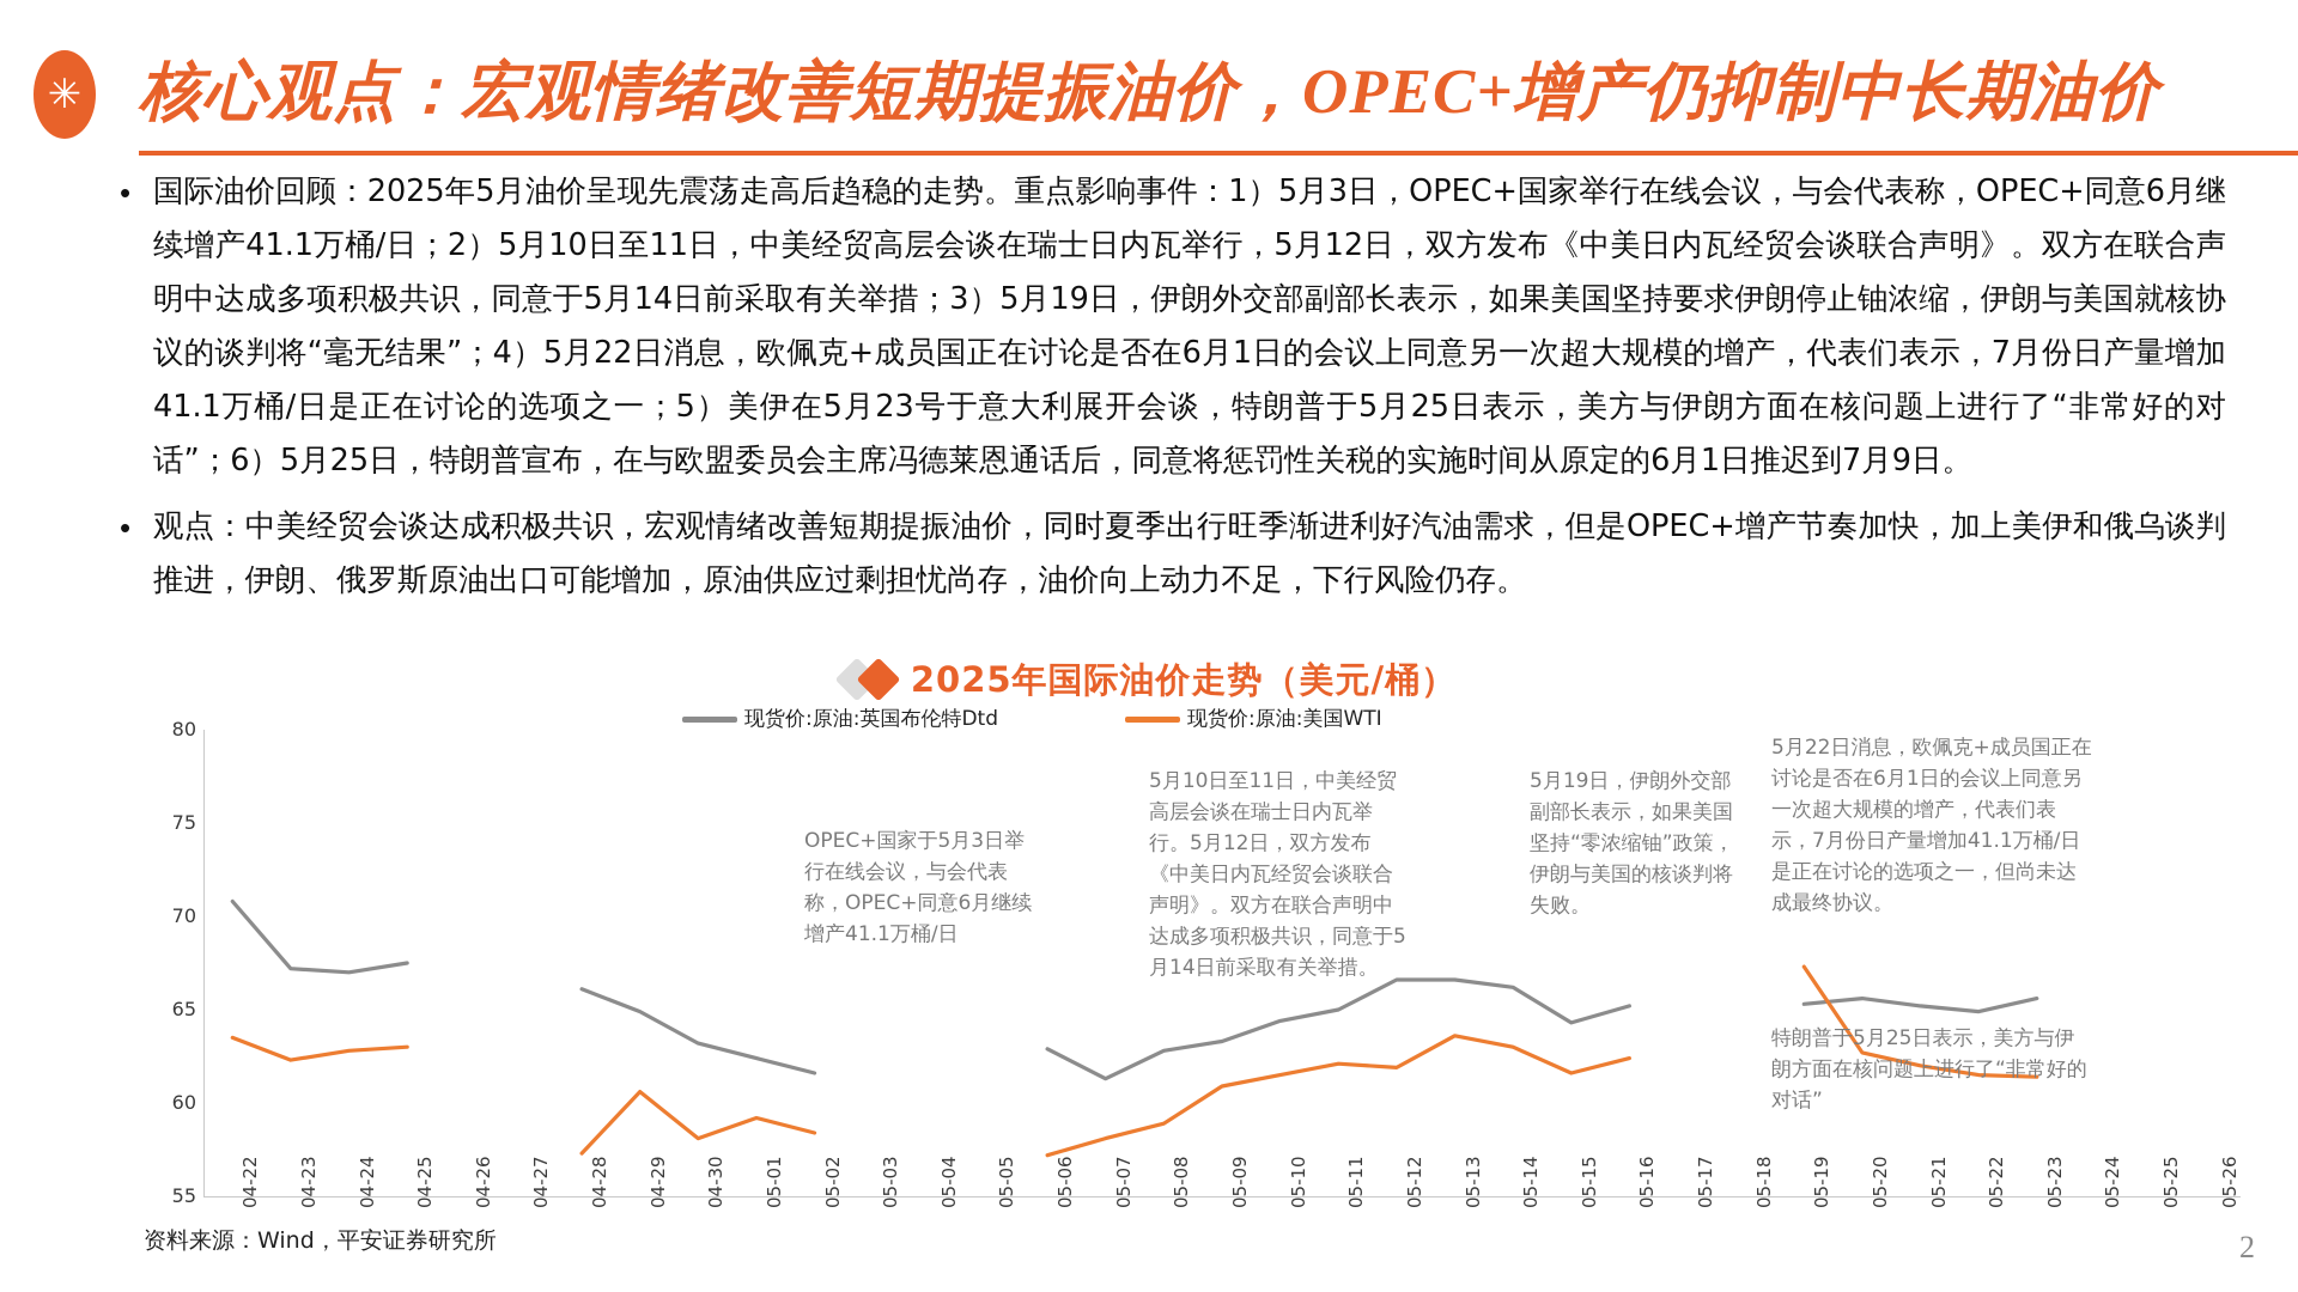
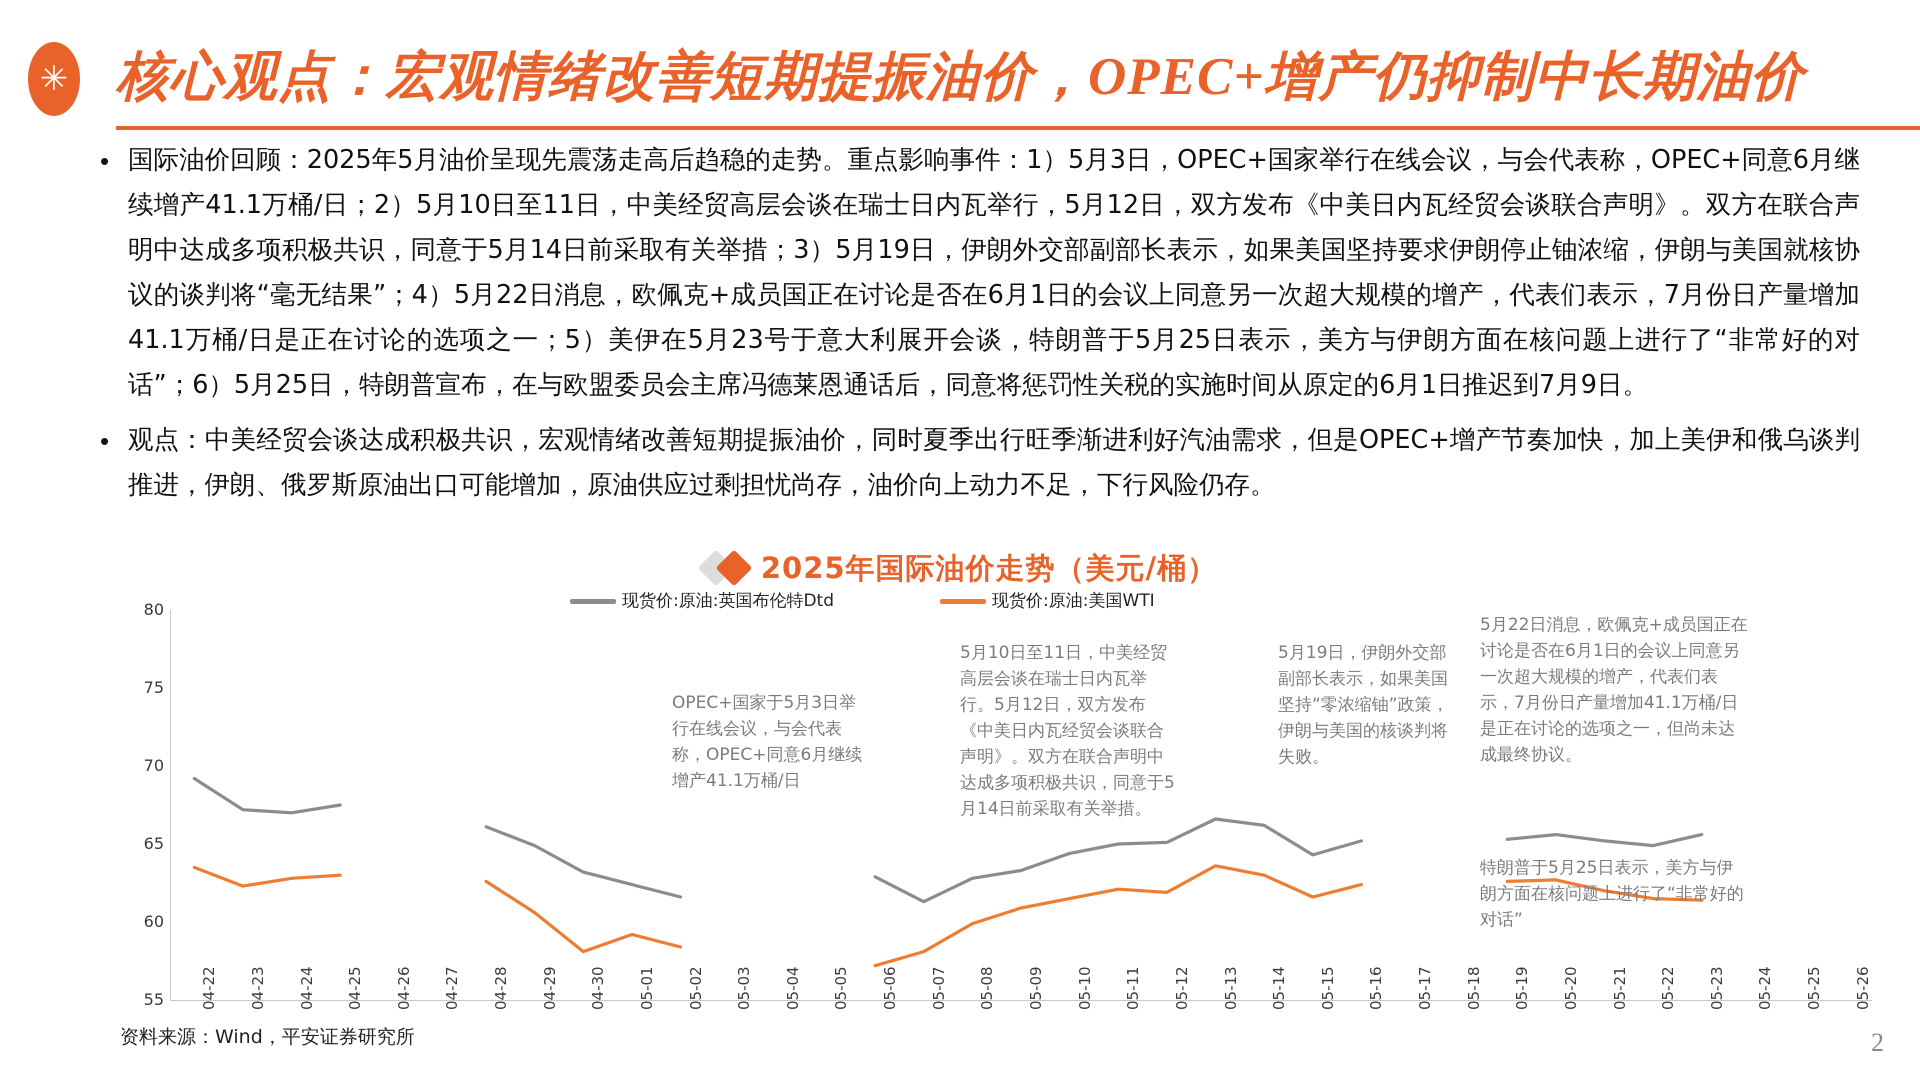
现货价:原油:英国布伦特Dtd/04-22: 70.8 -> 69.2
现货价:原油:美国WTI/04-28: 57.3 -> 62.6
现货价:原油:美国WTI/05-08: 58.9 -> 59.9
现货价:原油:英国布伦特Dtd/05-12: 66.6 -> 65.1
现货价:原油:美国WTI/05-19: 67.3 -> 62.6
